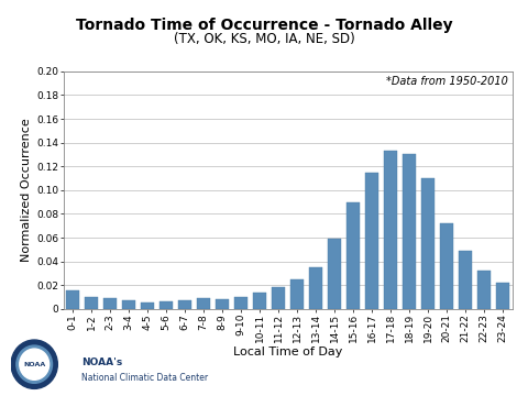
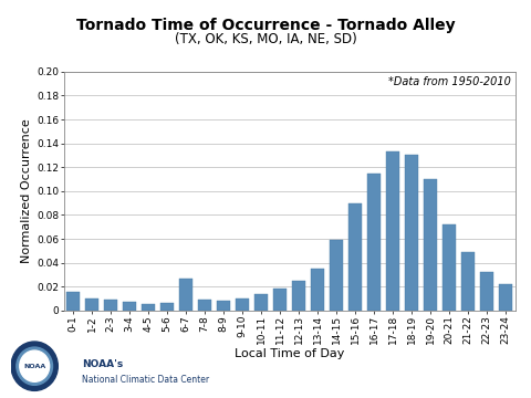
6-7: 0.007 -> 0.027
